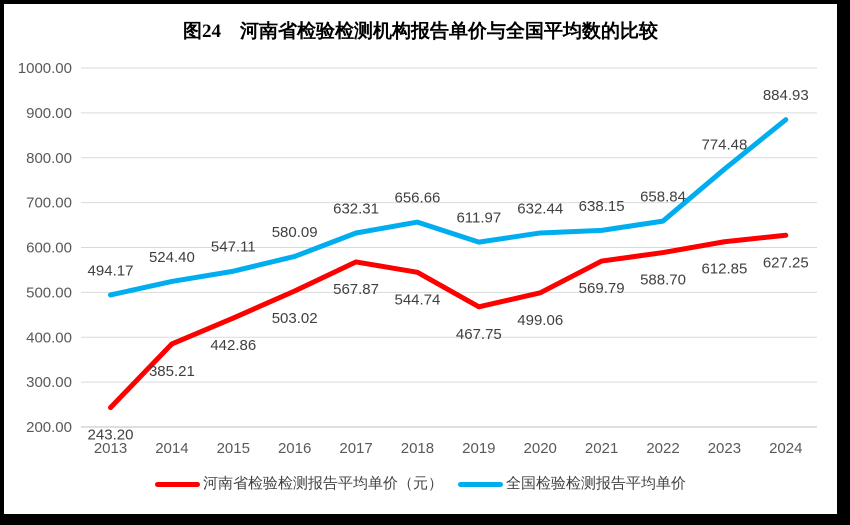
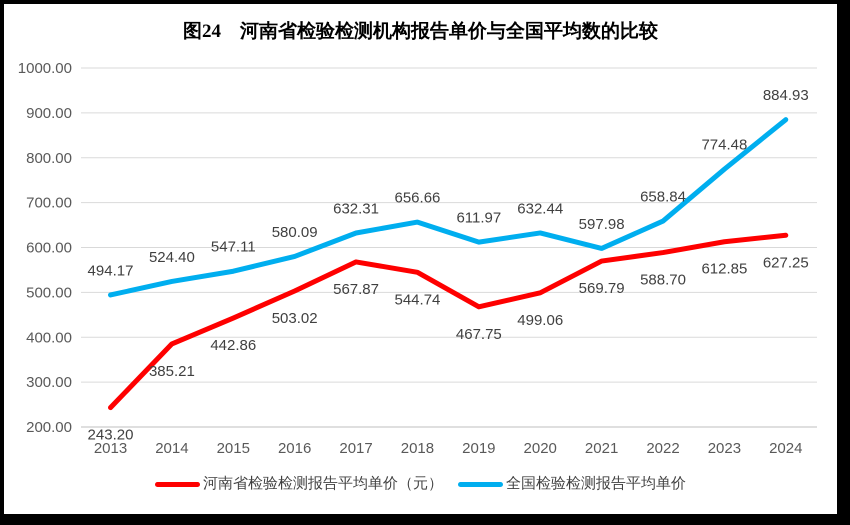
全国检验检测报告平均单价/2021: 638.15 -> 597.98
